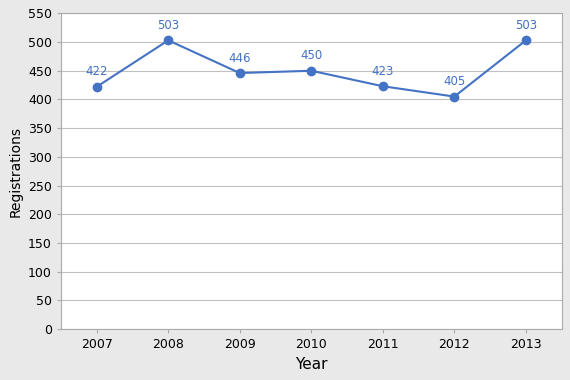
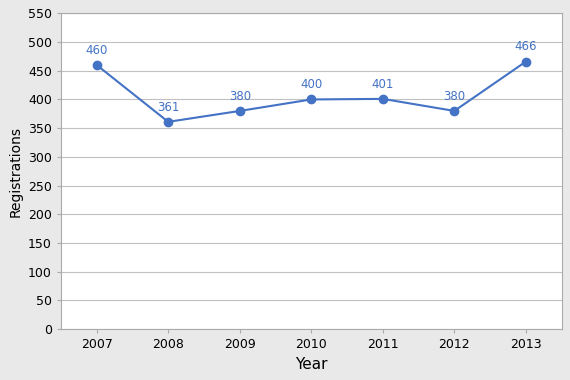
2007: 422 -> 460
2008: 503 -> 361
2009: 446 -> 380
2010: 450 -> 400
2011: 423 -> 401
2012: 405 -> 380
2013: 503 -> 466
